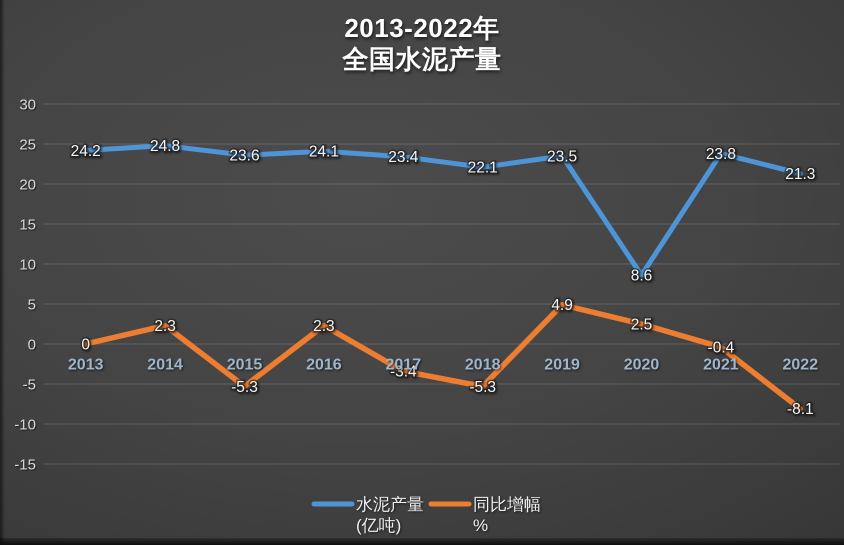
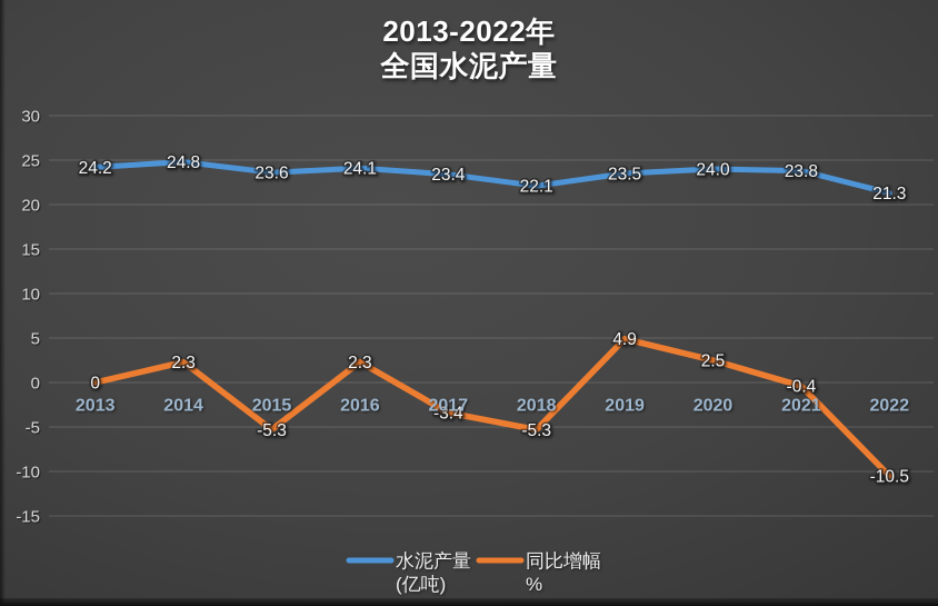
水泥产量/2020: 8.6 -> 24.0
同比增幅/2022: -8.1 -> -10.5
